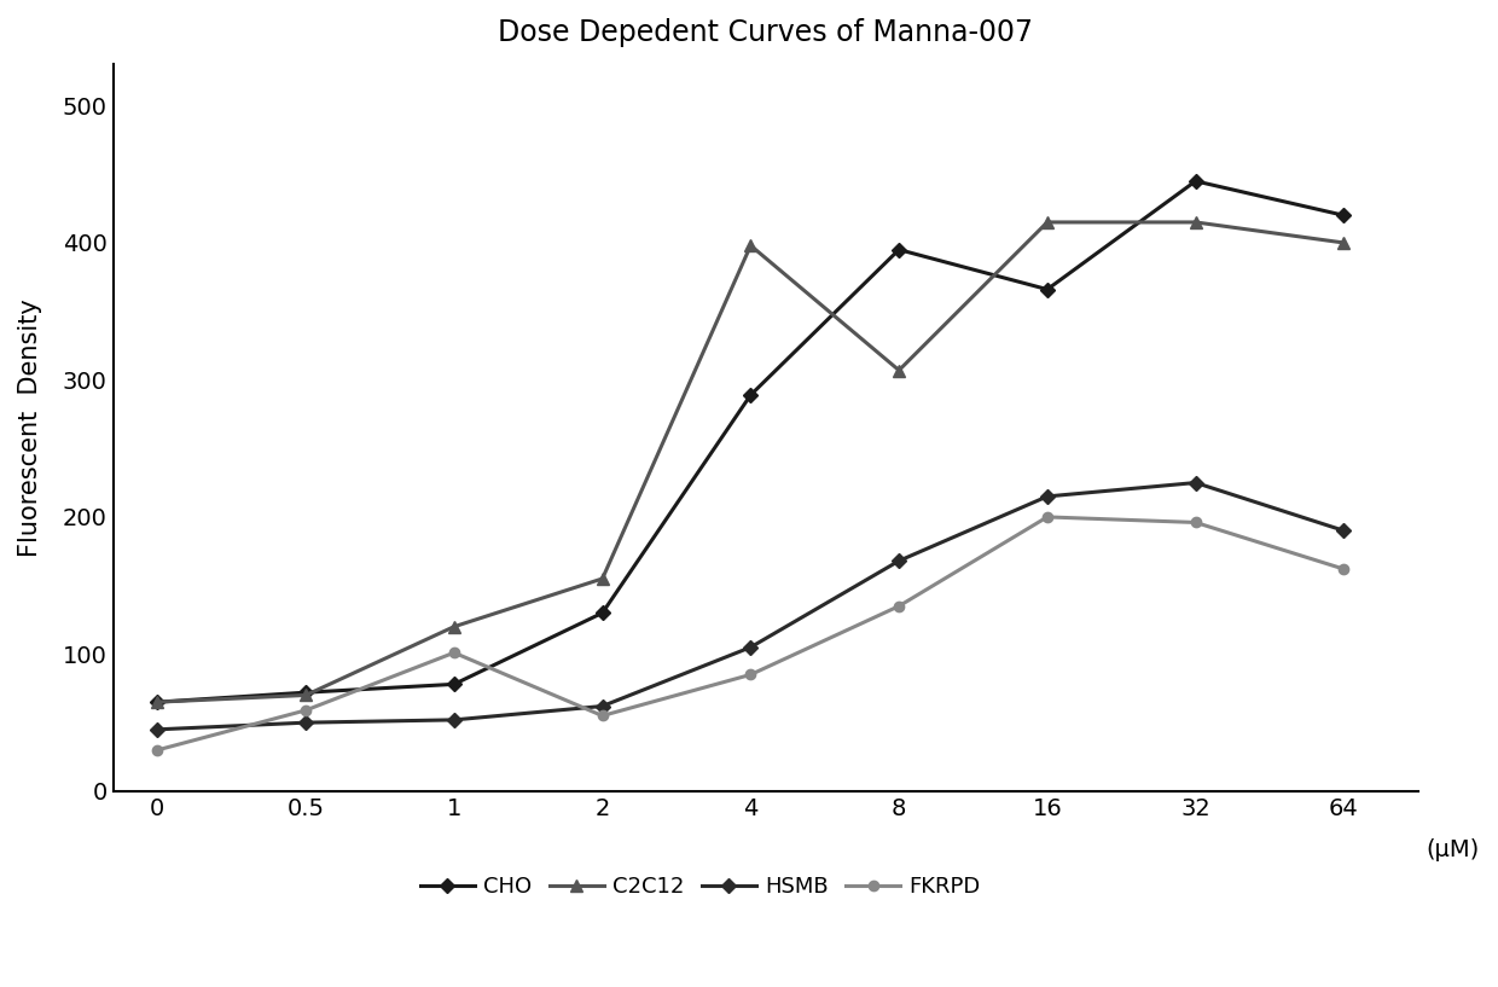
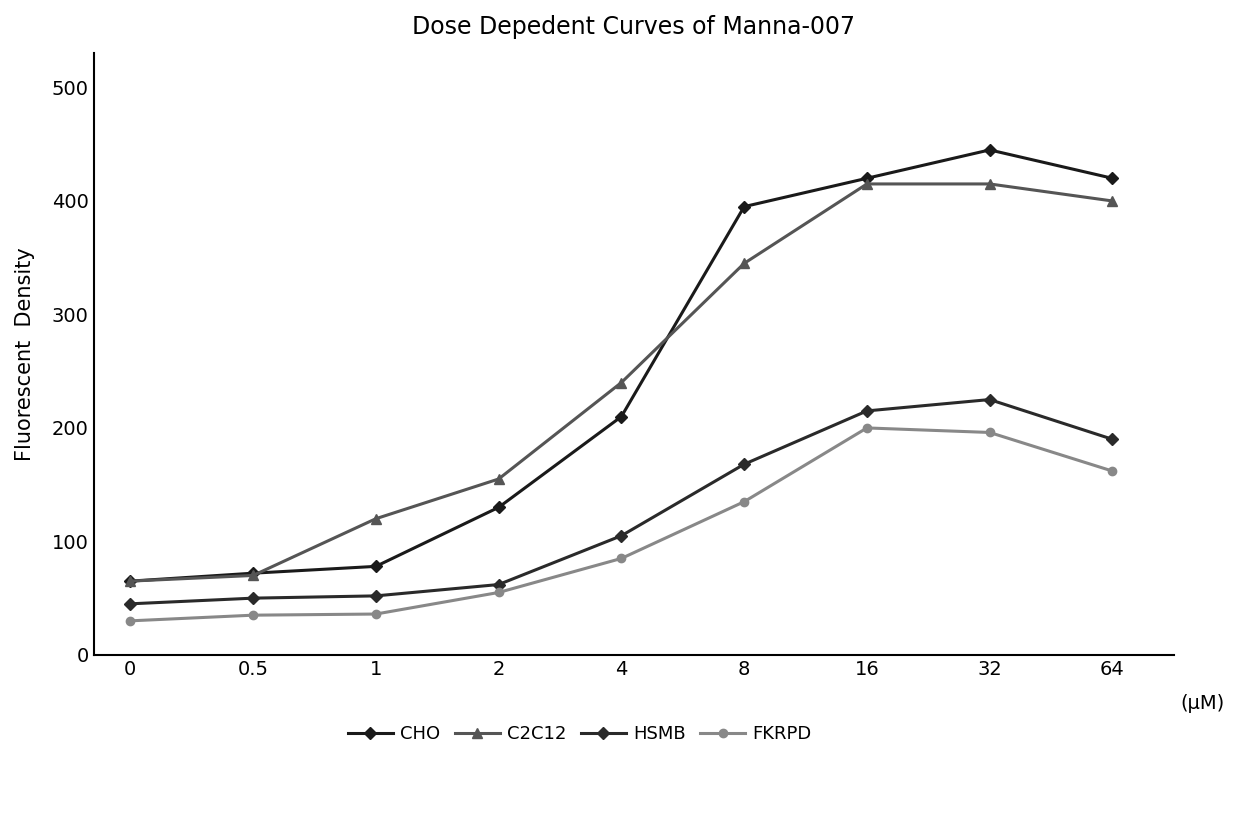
FKRPD/0.5: 59 -> 35
FKRPD/1: 101 -> 36
CHO/4: 289 -> 210
C2C12/4: 398 -> 240
C2C12/8: 307 -> 345
CHO/16: 366 -> 420
